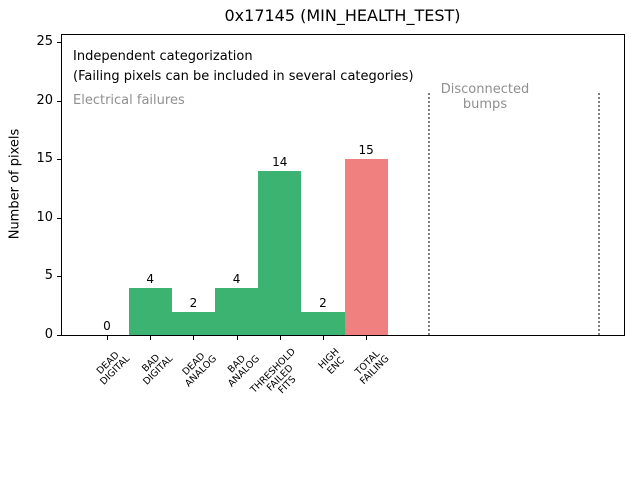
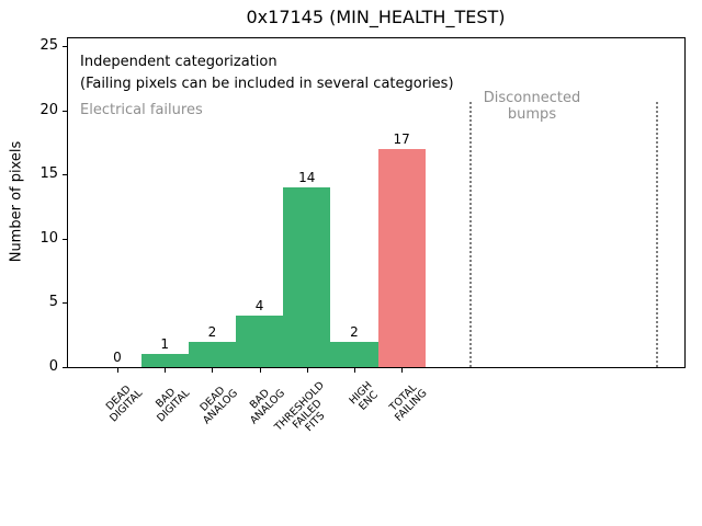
BAD DIGITAL: 4 -> 1
TOTAL FAILING: 15 -> 17
